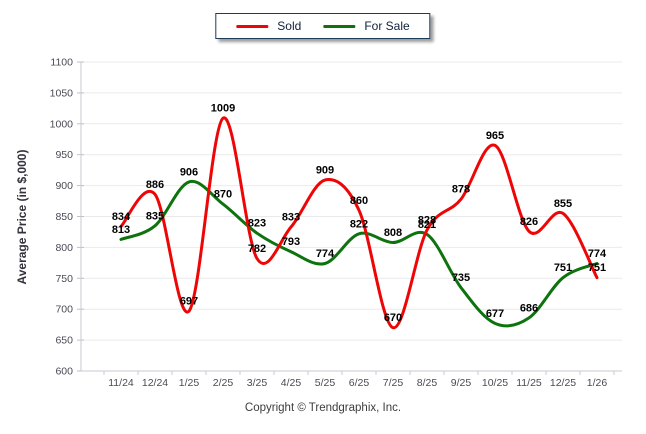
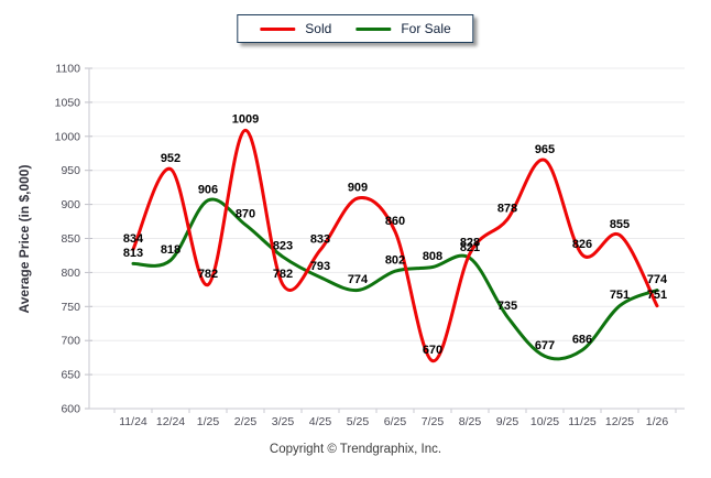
Sold/12/24: 886 -> 952
For Sale/12/24: 835 -> 818
Sold/1/25: 697 -> 782
For Sale/6/25: 822 -> 802
